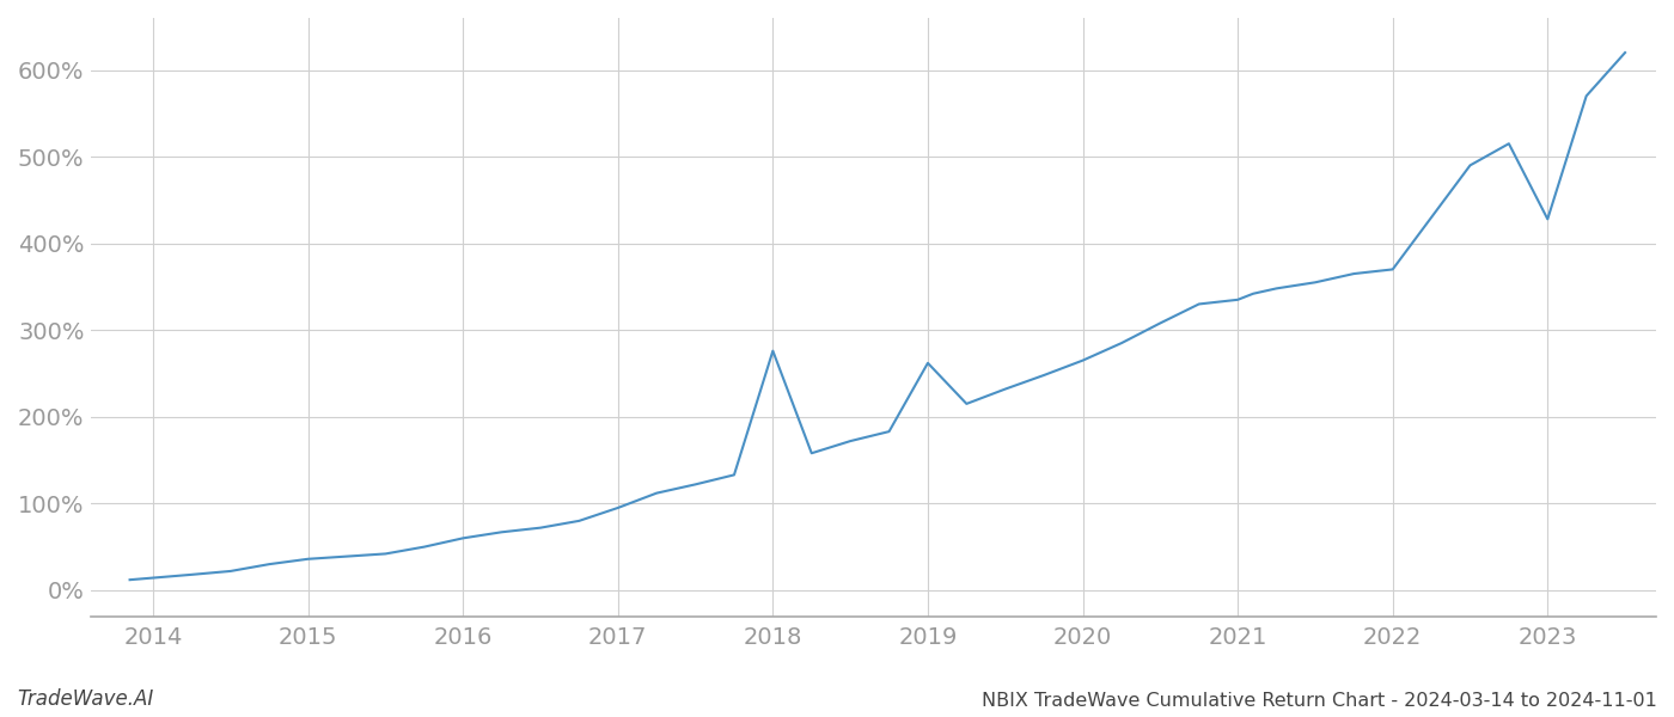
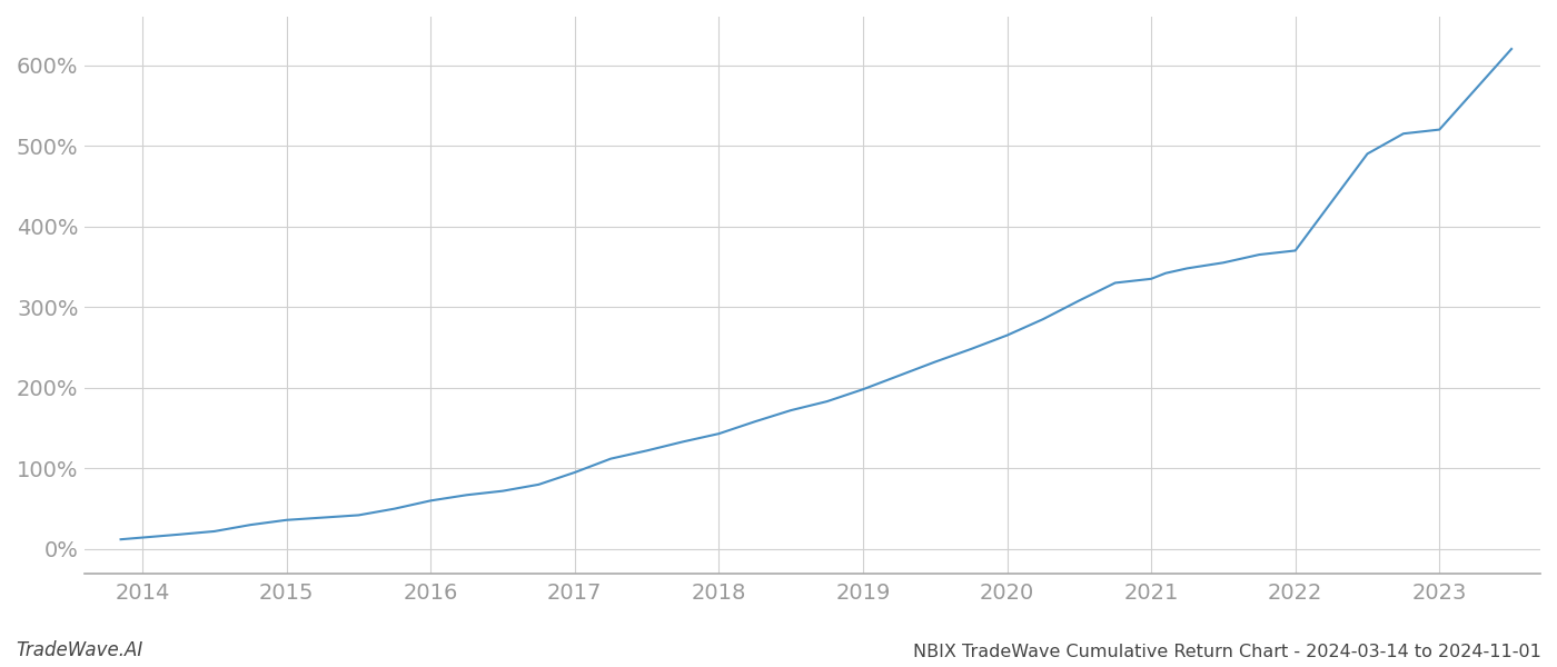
2018: 276% -> 143%
2019: 262% -> 198%
2023: 428% -> 520%
